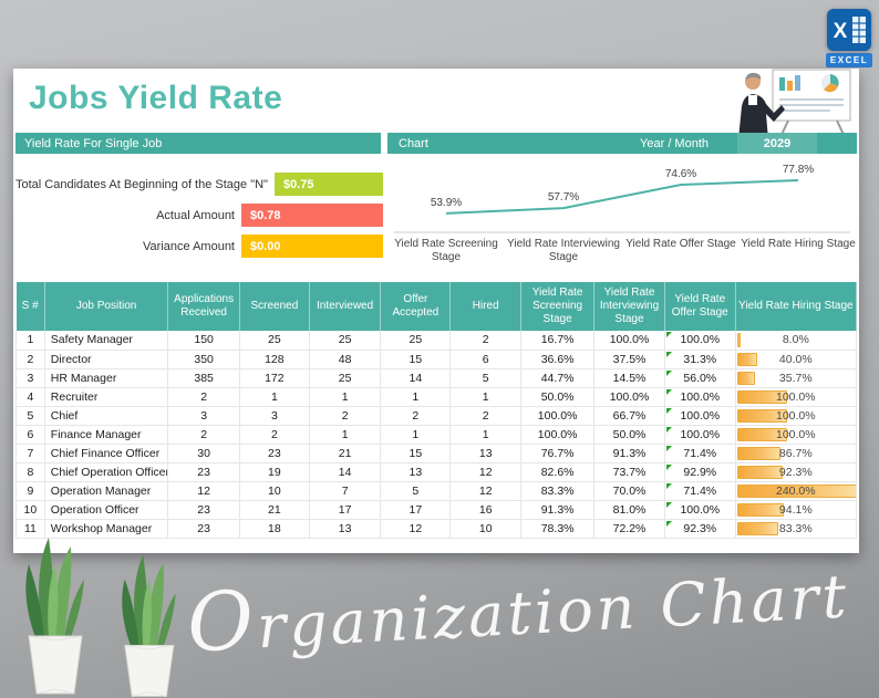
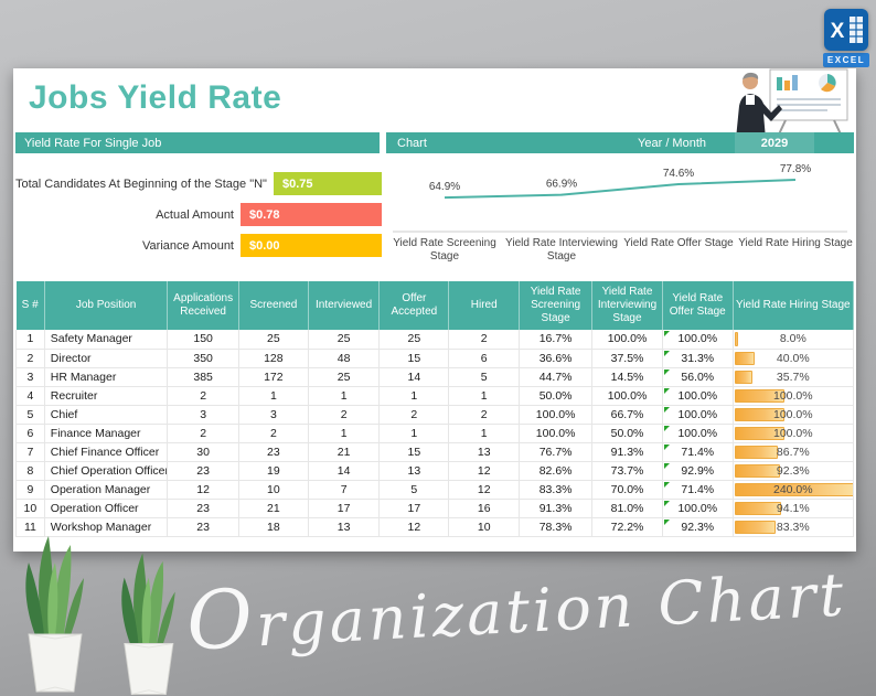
Yield Rate Screening Stage: 53.9% -> 64.9%
Yield Rate Interviewing Stage: 57.7% -> 66.9%
